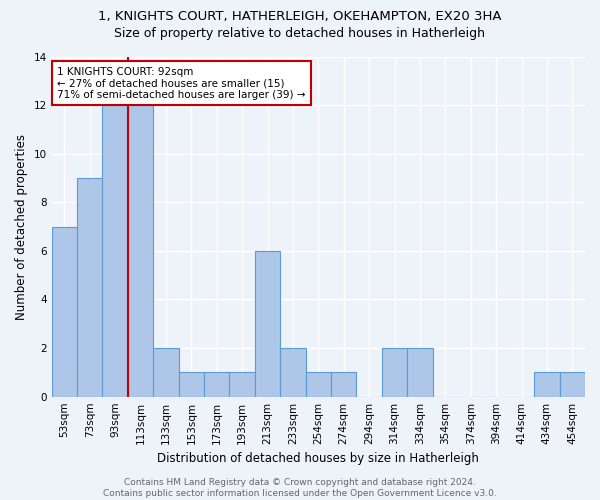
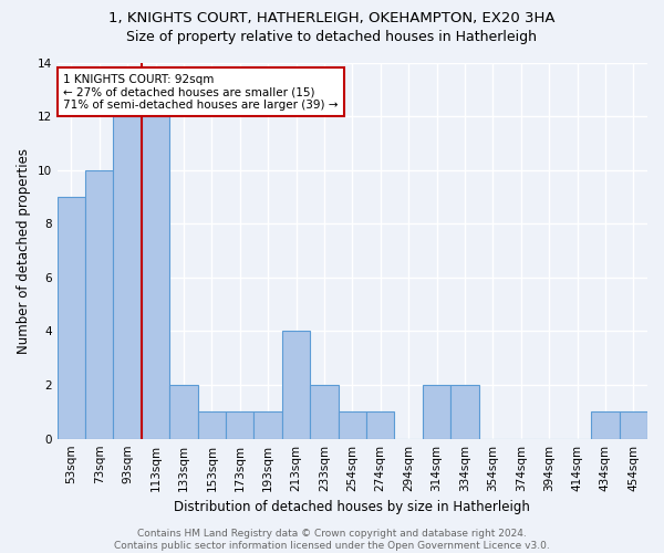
53sqm: 7 -> 9
73sqm: 9 -> 10
213sqm: 6 -> 4
